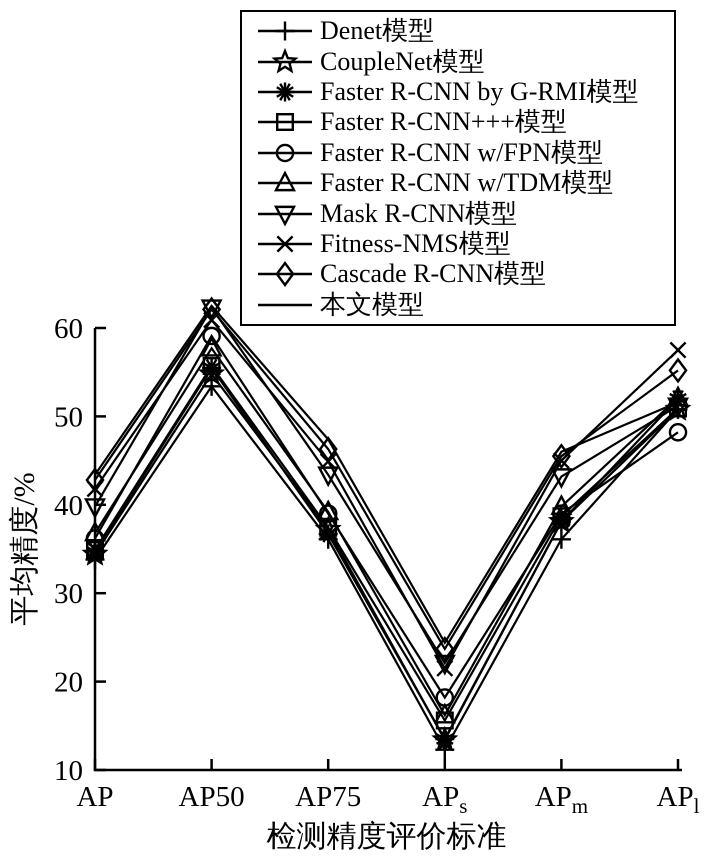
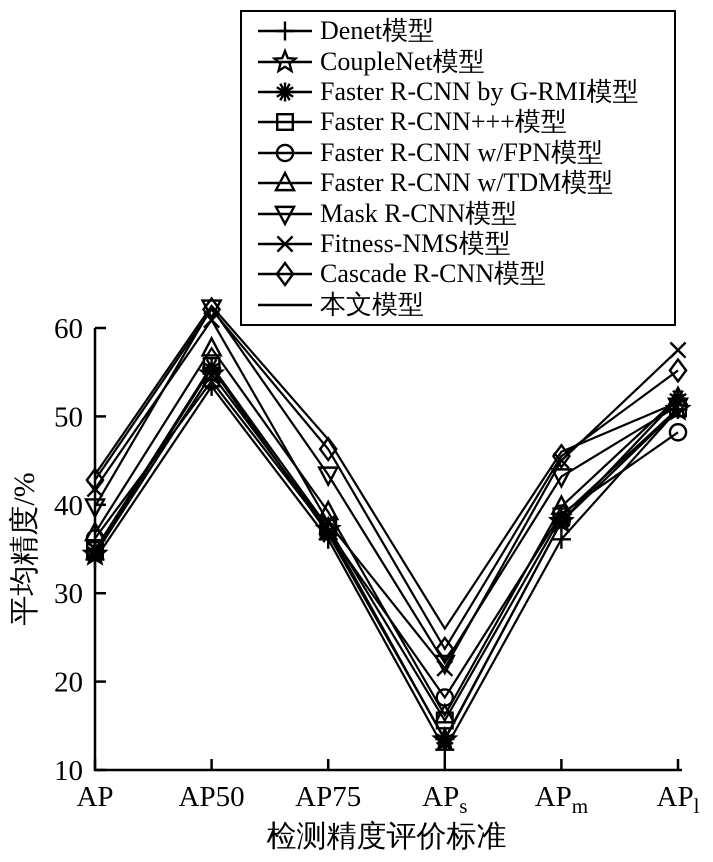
Faster R-CNN w/FPN模型/AP50: 59 -> 54
Faster R-CNN w/FPN模型/AP75: 39 -> 37
Fitness-NMS模型/AP75: 45 -> 38
本文模型/APs: 24 -> 26
